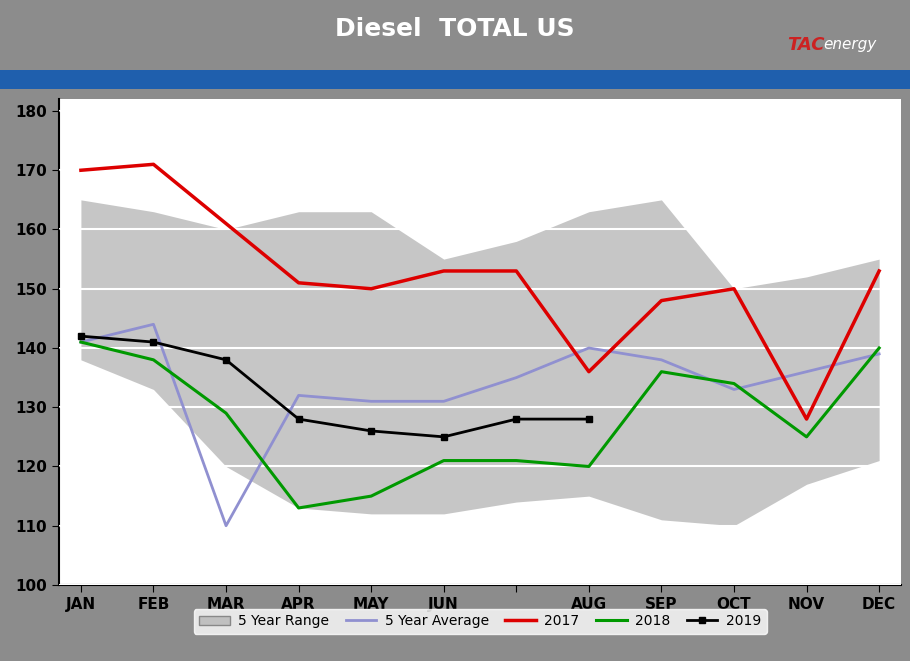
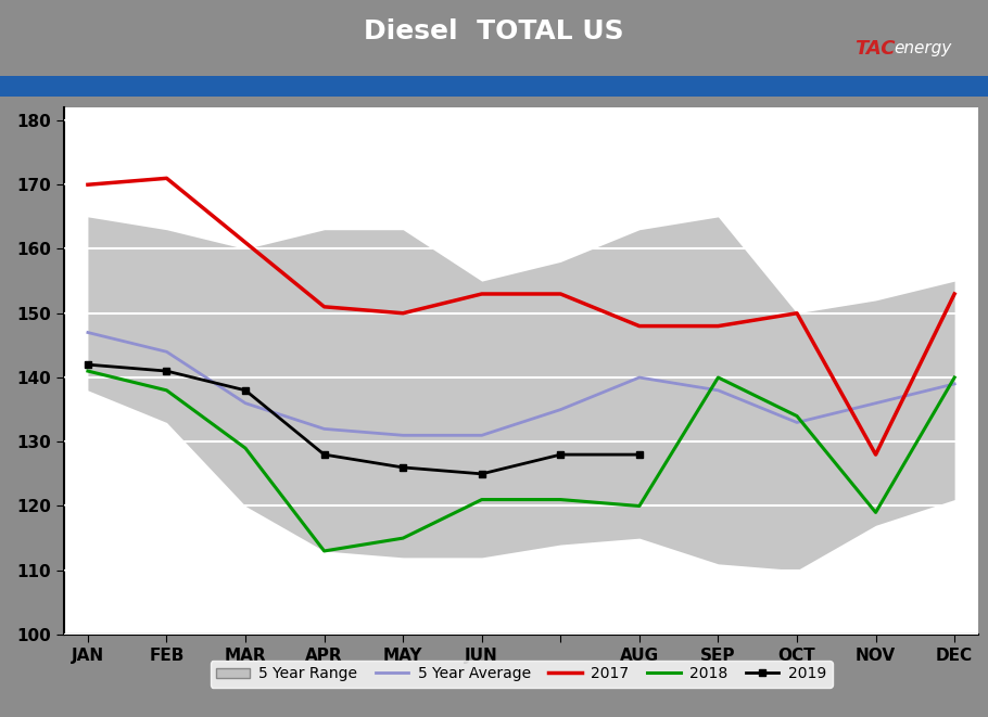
5 Year Average/JAN: 141 -> 147
5 Year Average/MAR: 110 -> 136
2017/AUG: 136 -> 148
2018/SEP: 136 -> 140
2018/NOV: 125 -> 119
